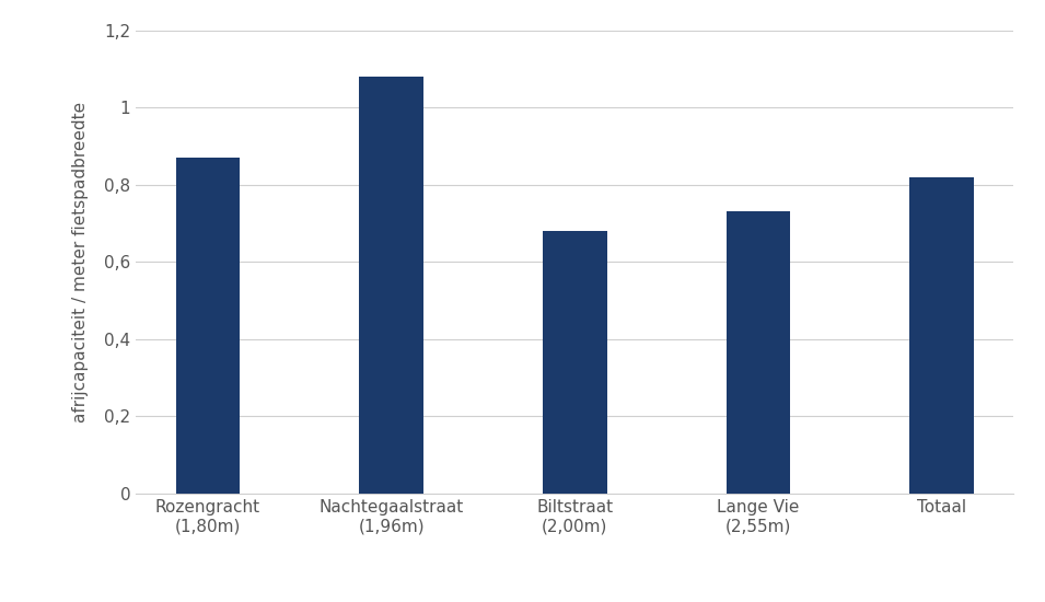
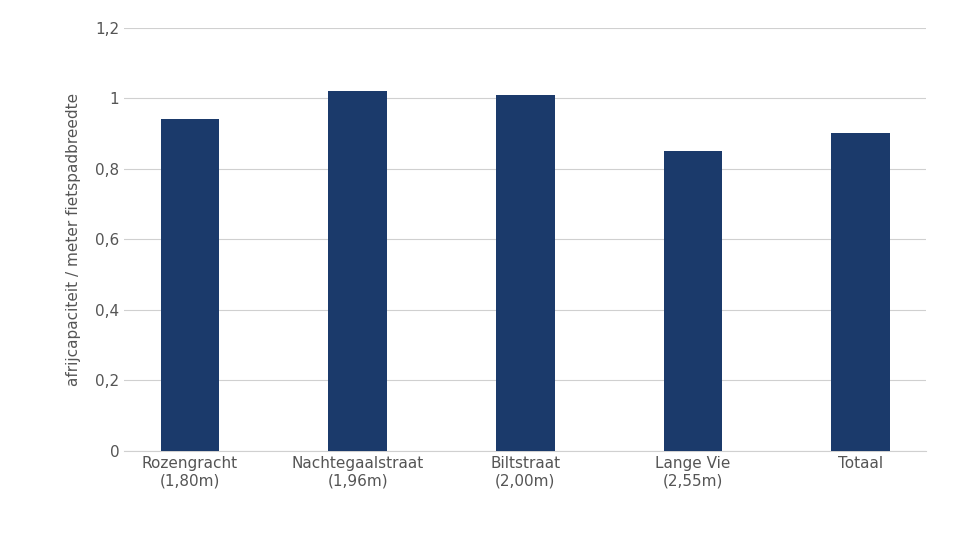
Rozengracht (1,80m): 0,87 -> 0,94
Nachtegaalstraat (1,96m): 1,08 -> 1,02
Biltstraat (2,00m): 0,68 -> 1,01
Lange Vie (2,55m): 0,73 -> 0,85
Totaal: 0,82 -> 0,90
